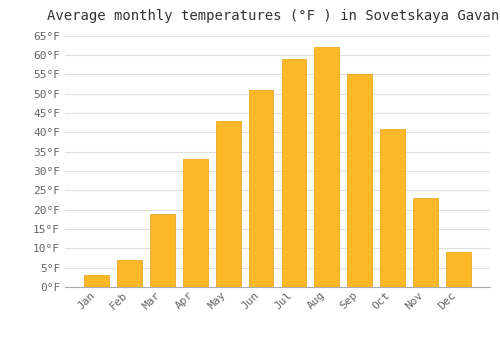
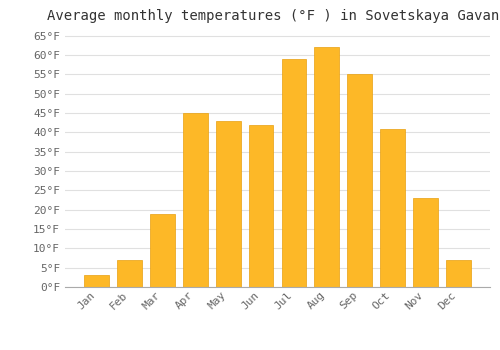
Apr: 33°F -> 45°F
Jun: 51°F -> 42°F
Dec: 9°F -> 7°F
